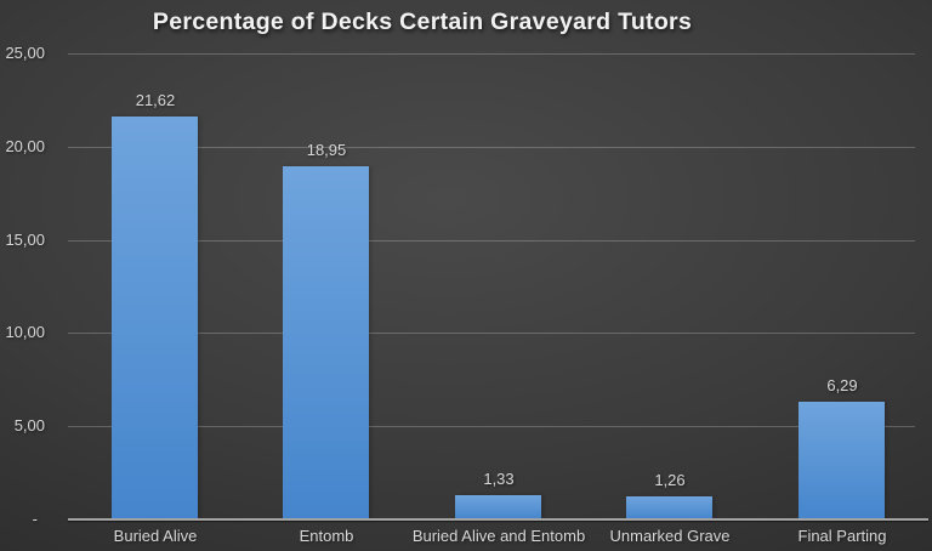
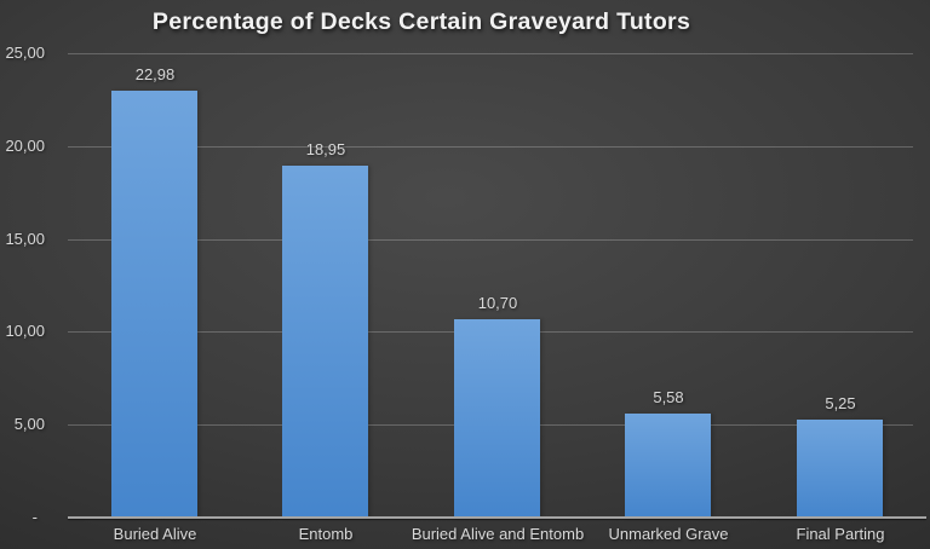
Buried Alive: 21,62 -> 22,98
Buried Alive and Entomb: 1,33 -> 10,70
Unmarked Grave: 1,26 -> 5,58
Final Parting: 6,29 -> 5,25
